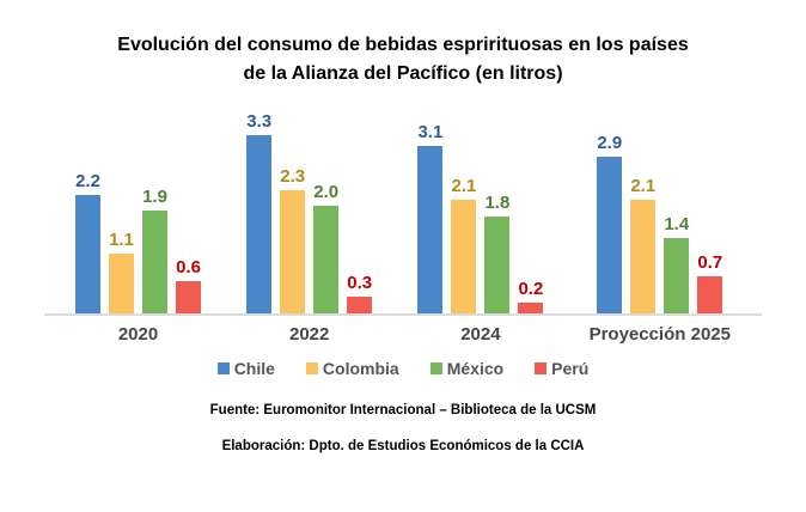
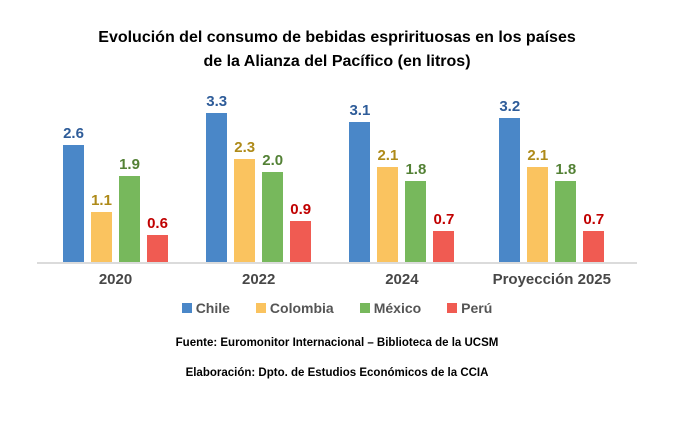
Chile/2020: 2.2 -> 2.6
Perú/2022: 0.3 -> 0.9
Perú/2024: 0.2 -> 0.7
Chile/Proyección 2025: 2.9 -> 3.2
México/Proyección 2025: 1.4 -> 1.8
